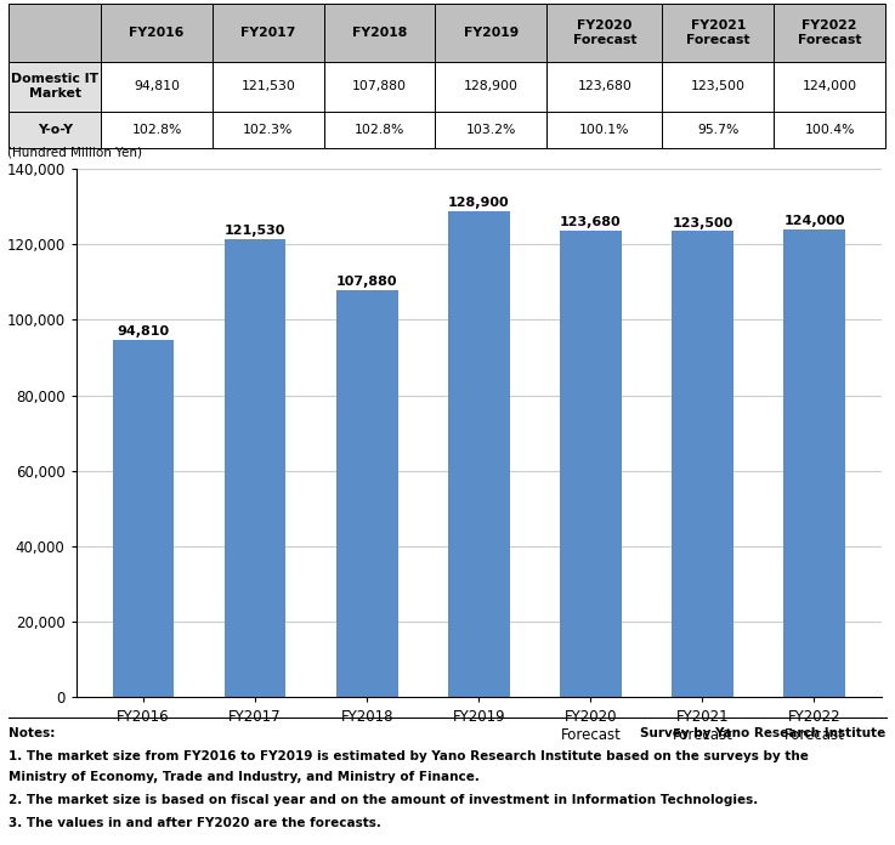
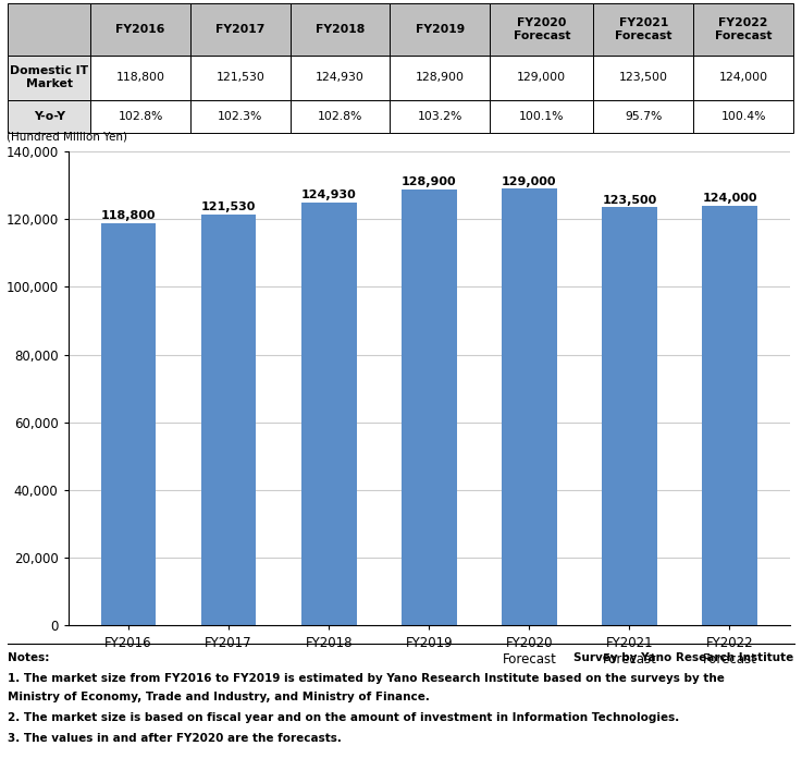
FY2016: 94,810 -> 118,800
FY2018: 107,880 -> 124,930
FY2020 Forecast: 123,680 -> 129,000
